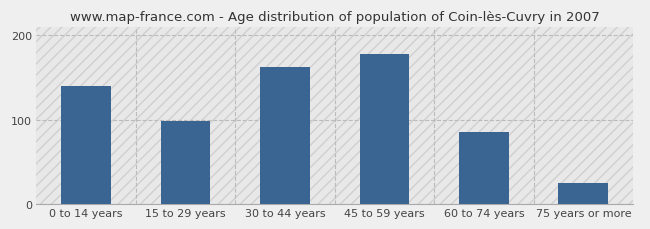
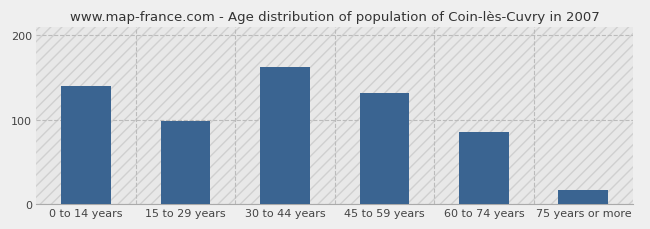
45 to 59 years: 178 -> 132
75 years or more: 25 -> 16
